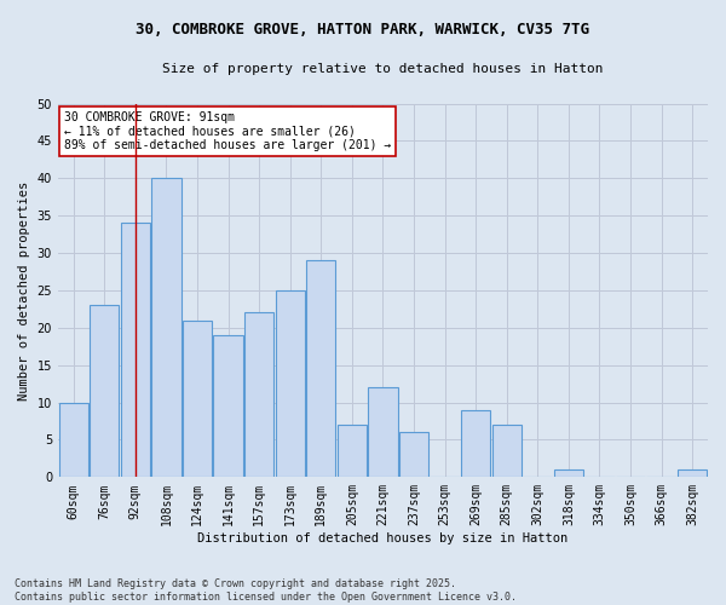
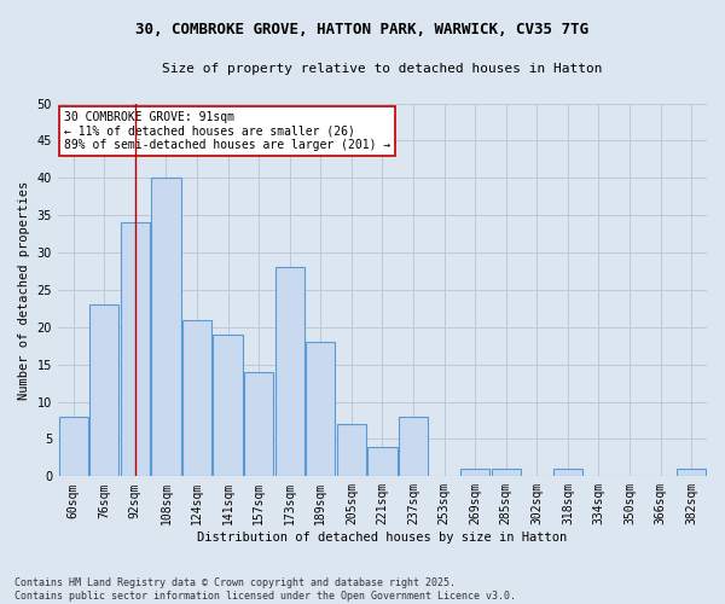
60sqm: 10 -> 8
157sqm: 22 -> 14
173sqm: 25 -> 28
189sqm: 29 -> 18
221sqm: 12 -> 4
237sqm: 6 -> 8
269sqm: 9 -> 1
285sqm: 7 -> 1
